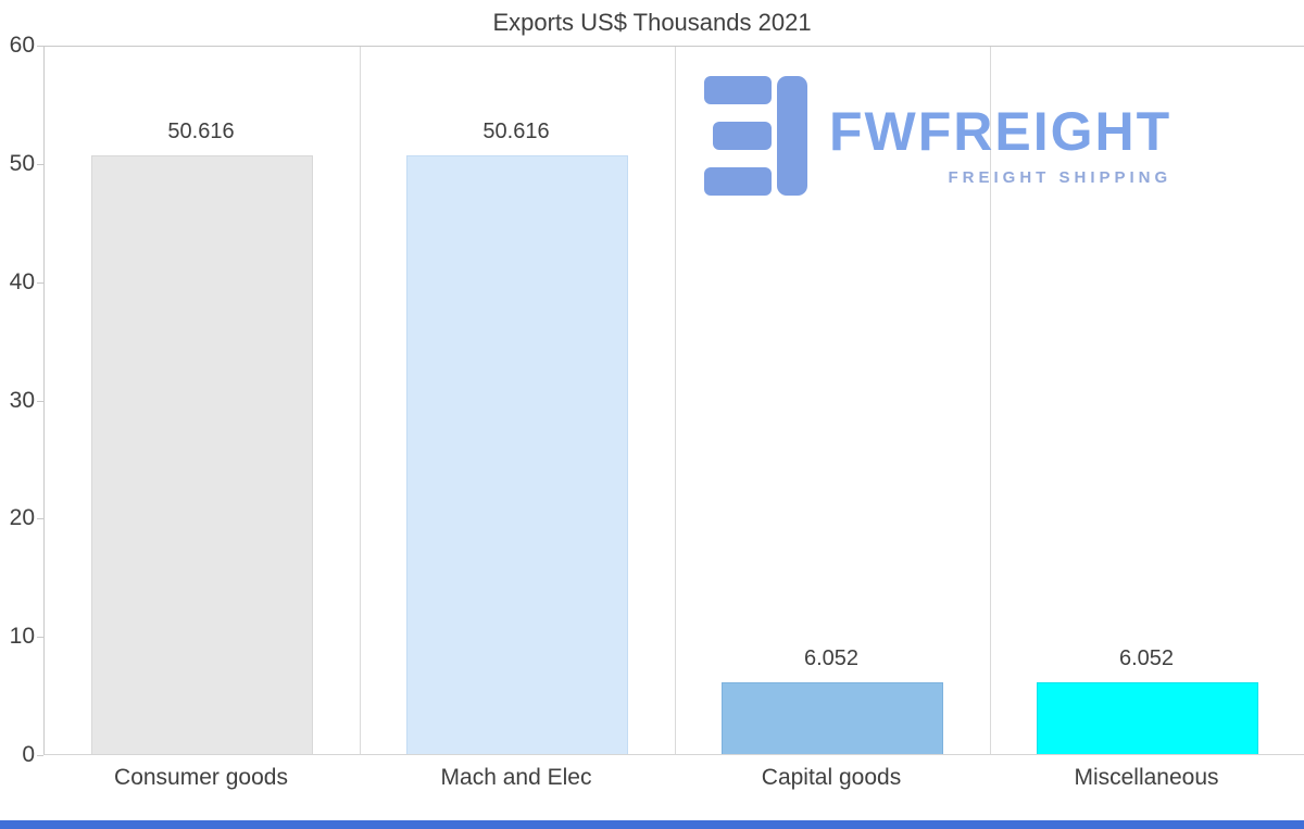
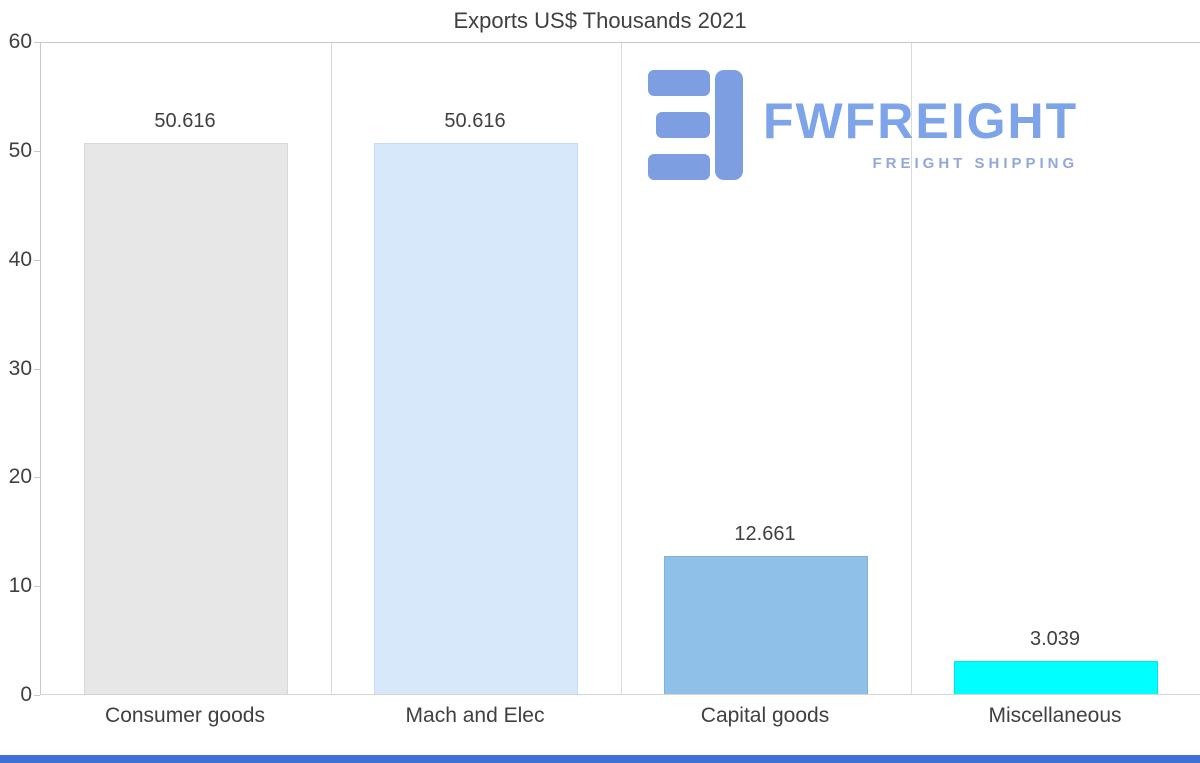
Capital goods: 6.052 -> 12.661
Miscellaneous: 6.052 -> 3.039
